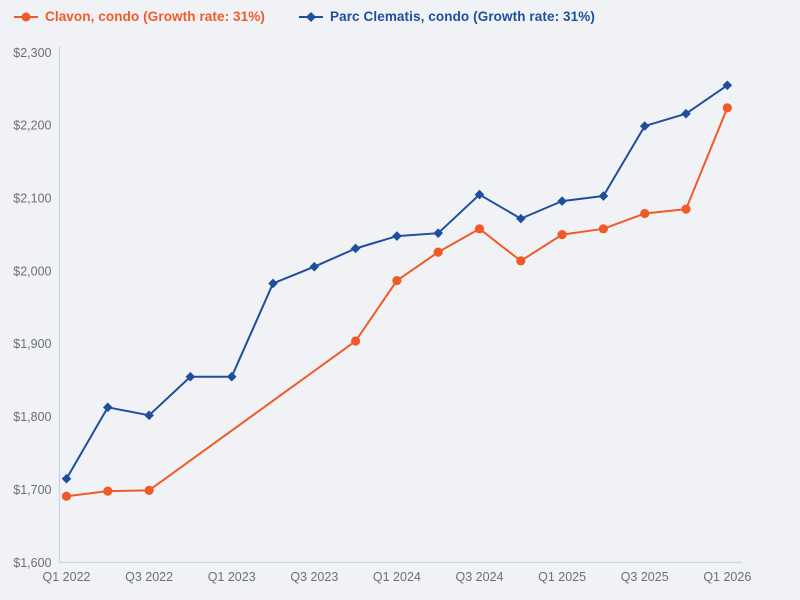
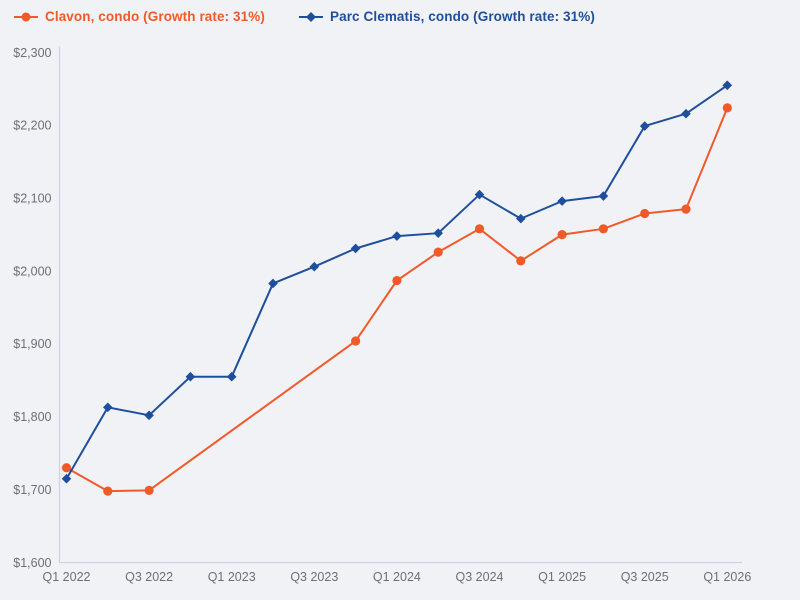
Clavon, condo (Growth rate: 31%)/Q1 2022: $1690 -> $1730
